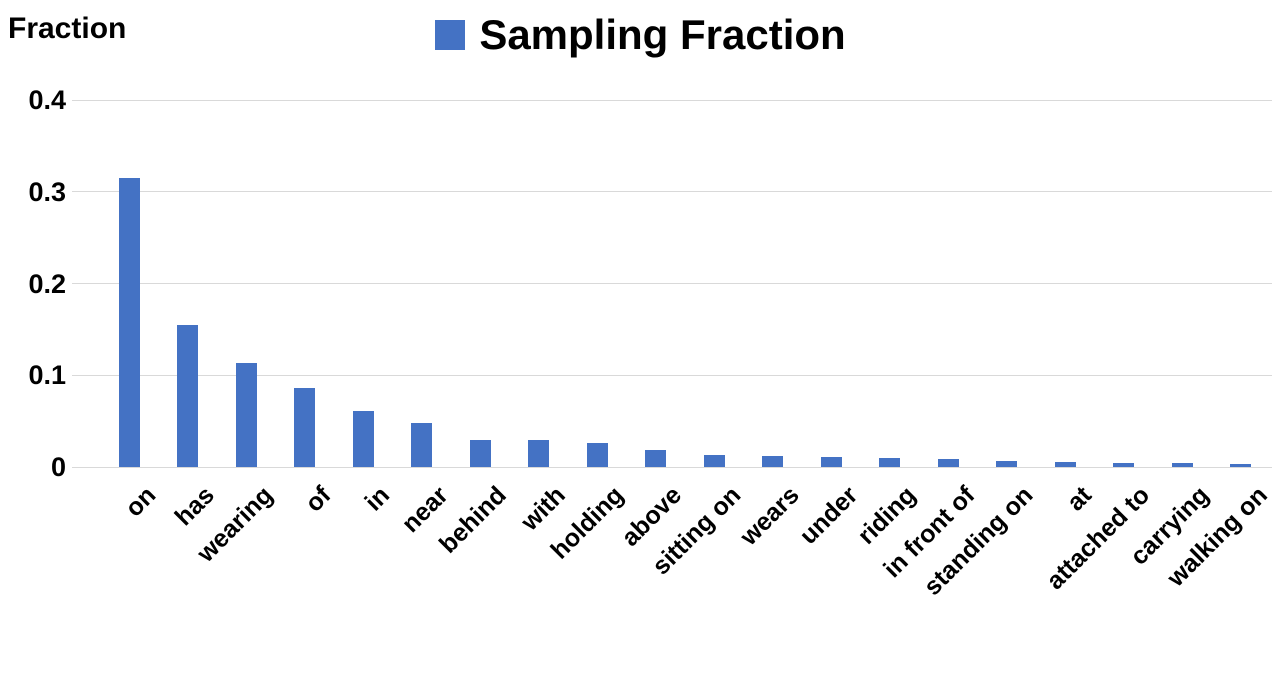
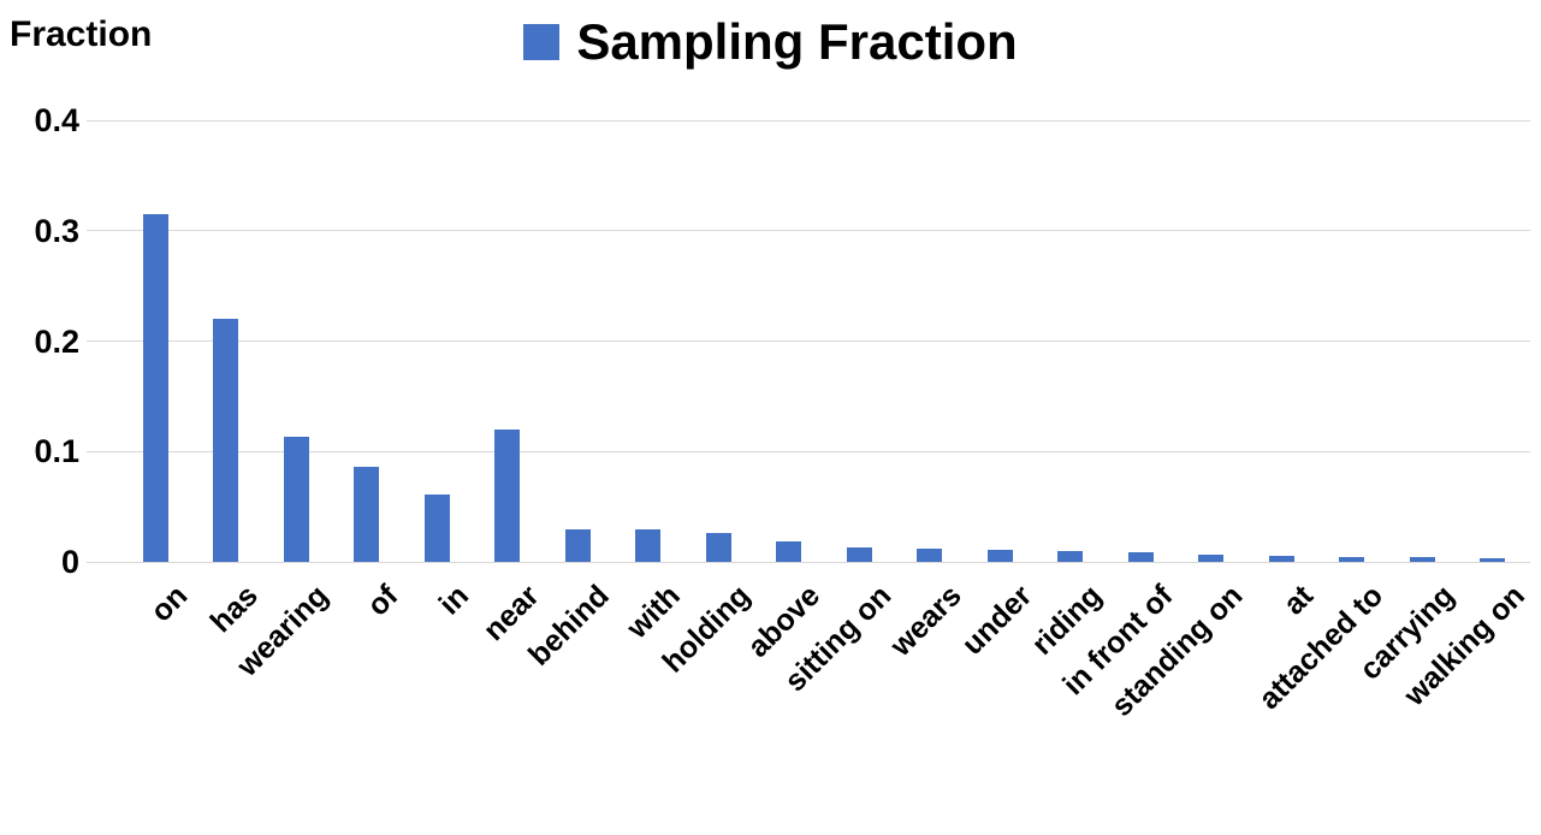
has: 0.15 -> 0.22
near: 0.05 -> 0.12
